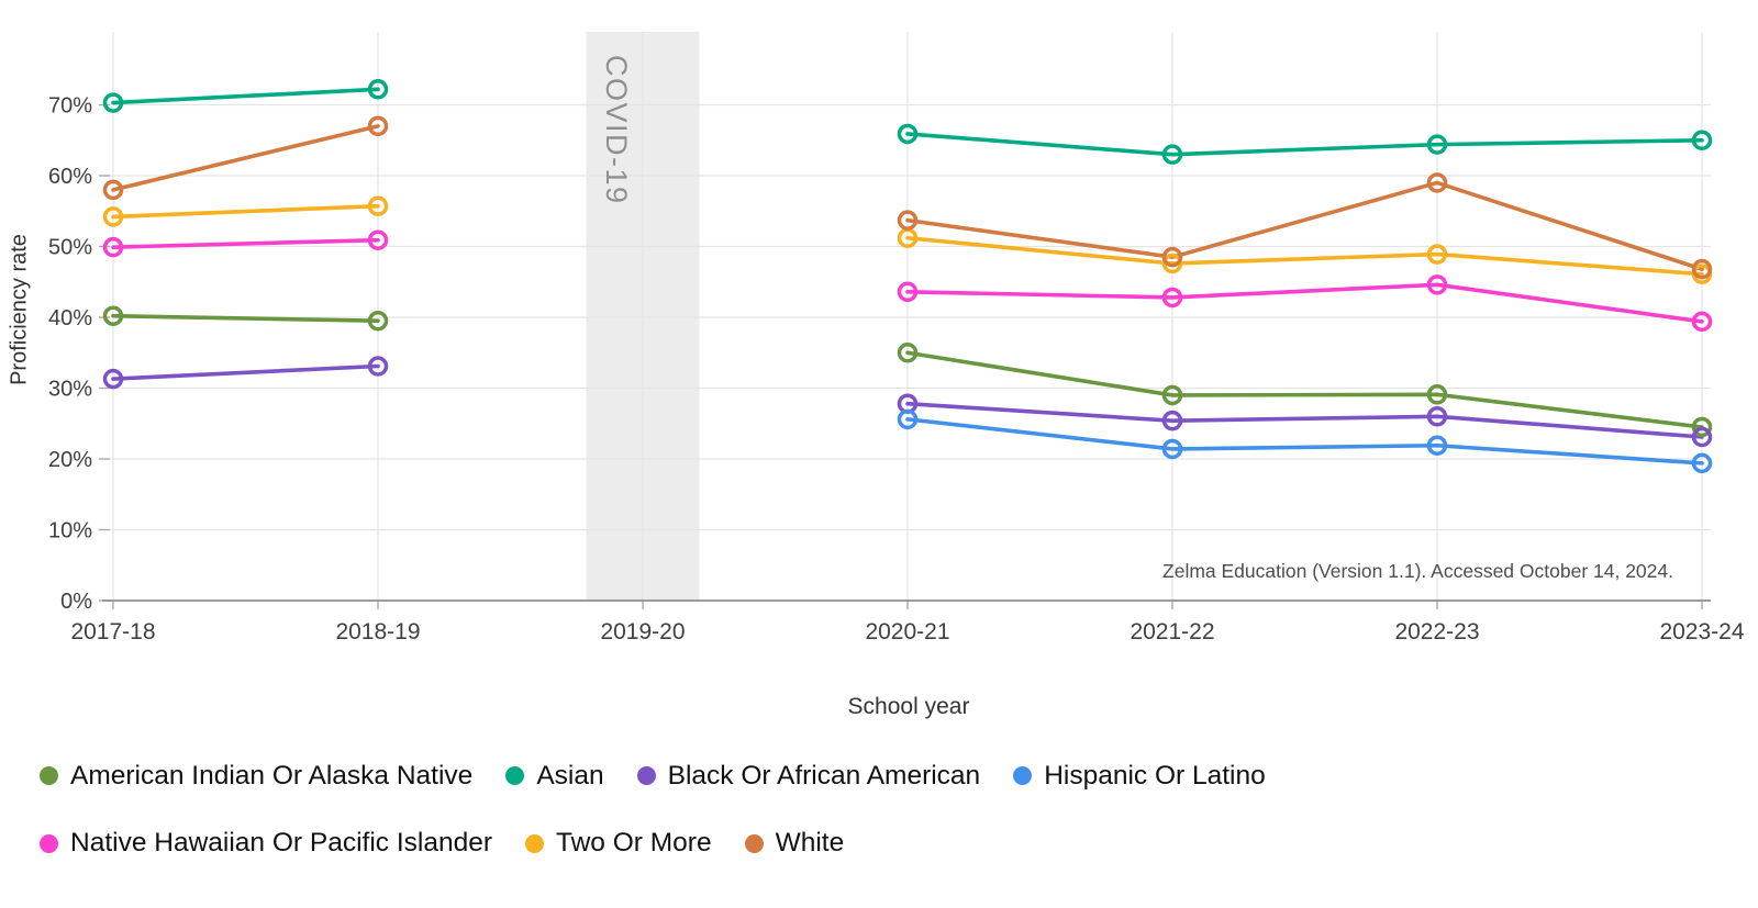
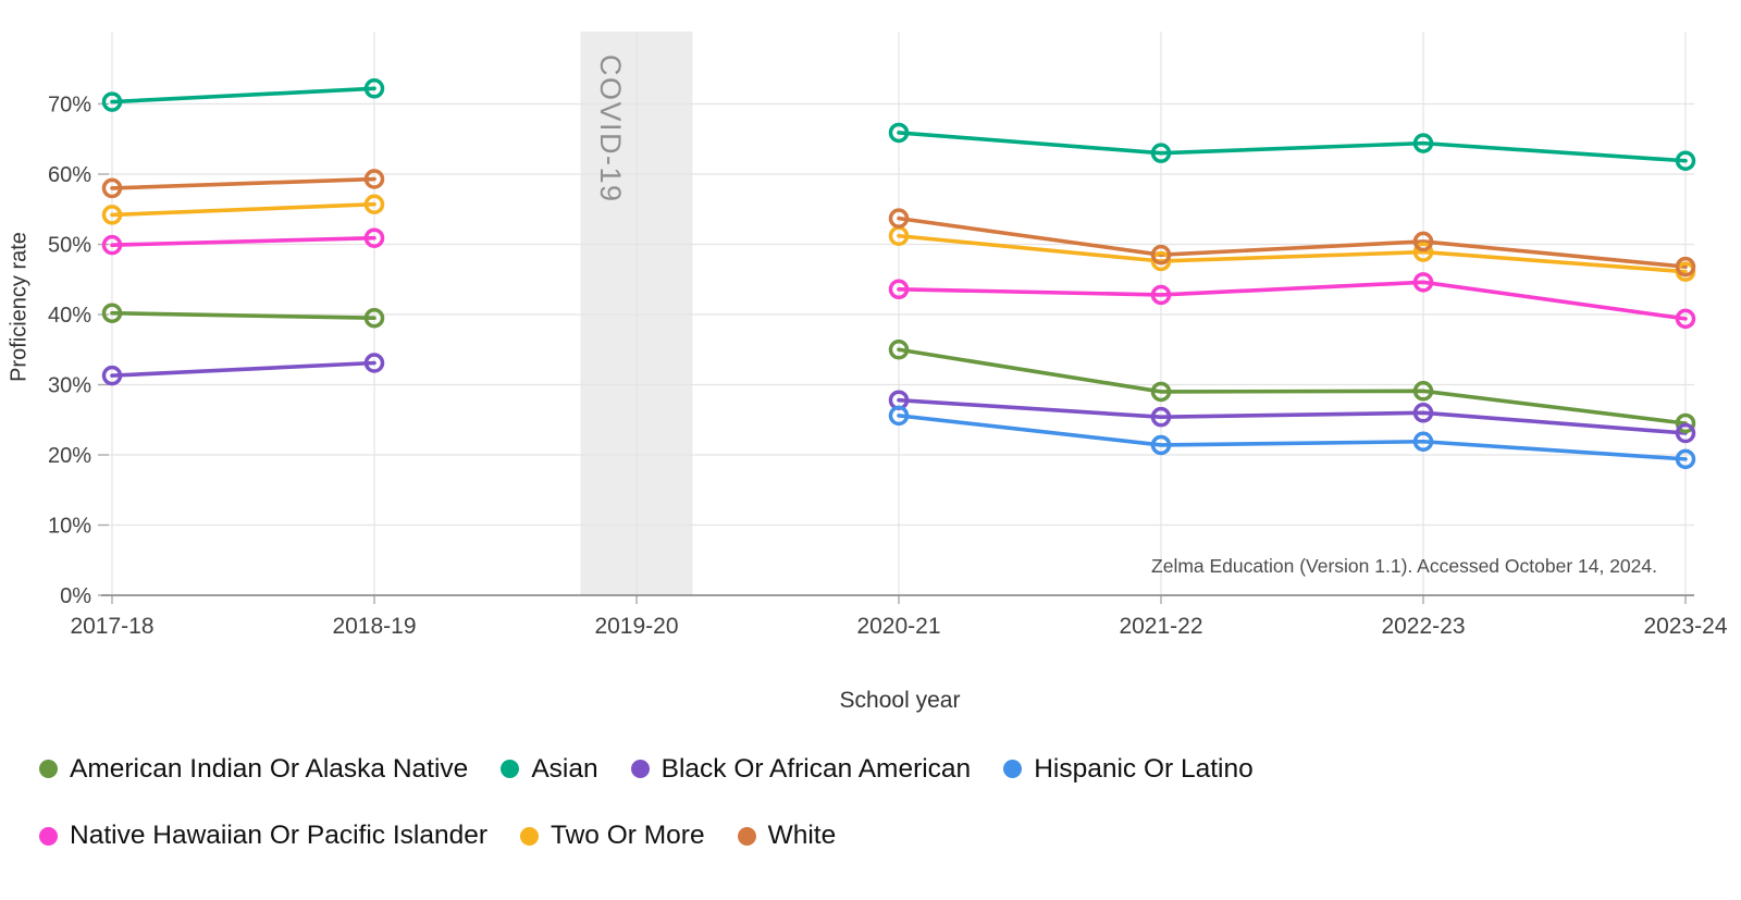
White/2018-19: 67% -> 59%
White/2022-23: 59% -> 50%
Asian/2023-24: 65% -> 62%
